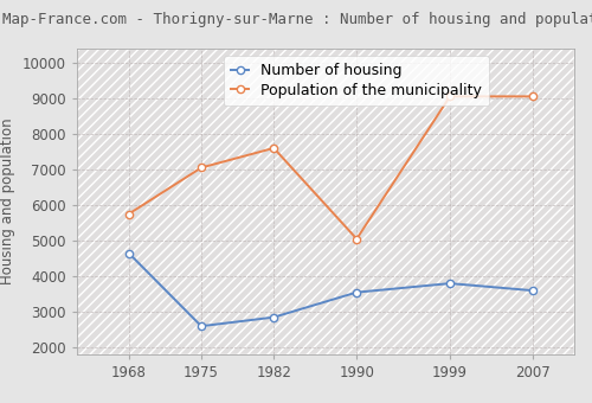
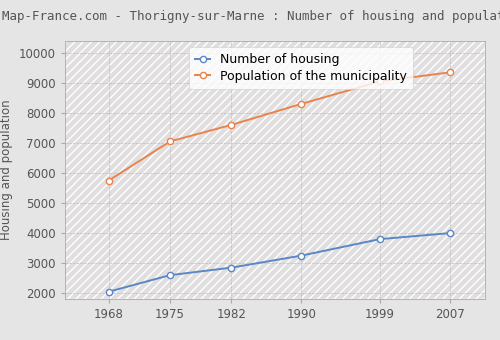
Number of housing/1968: 4650 -> 2050
Number of housing/1990: 3550 -> 3250
Population of the municipality/1990: 5050 -> 8300
Number of housing/2007: 3600 -> 4000
Population of the municipality/2007: 9050 -> 9350
